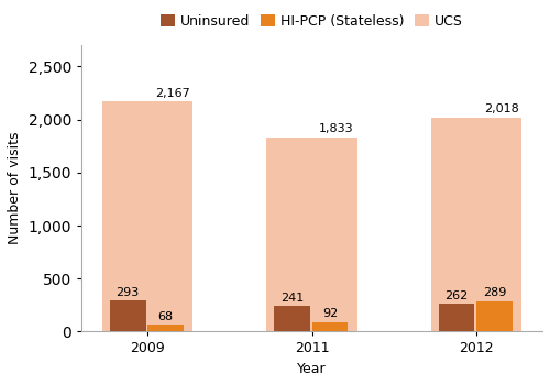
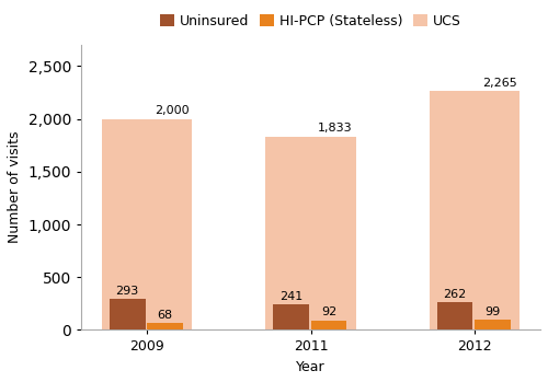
UCS/2009: 2,167 -> 2,000
UCS/2012: 2,018 -> 2,265
HI-PCP (Stateless)/2012: 289 -> 99
